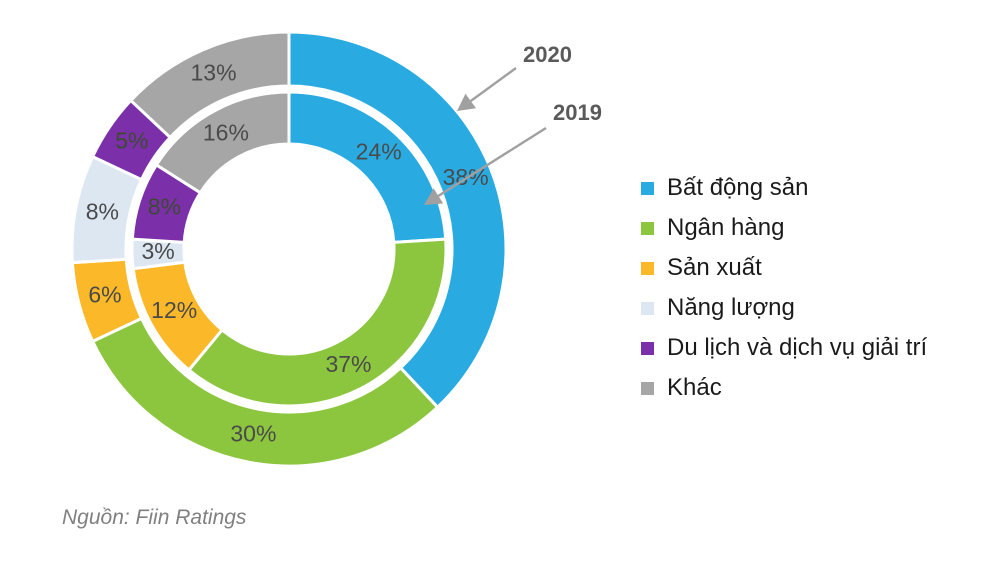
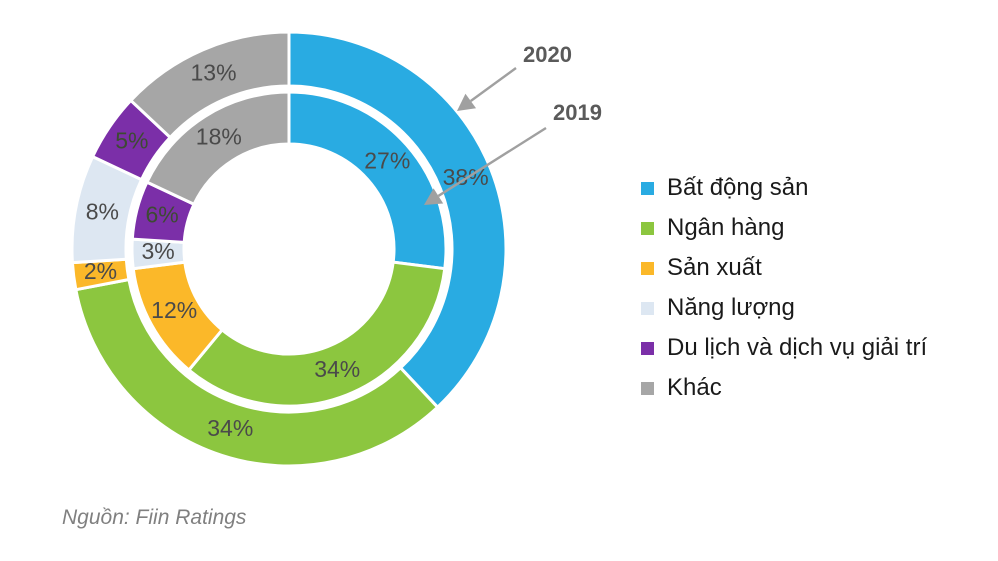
2019/Bất động sản: 24% -> 27%
2020/Ngân hàng: 30% -> 34%
2019/Ngân hàng: 37% -> 34%
2020/Sản xuất: 6% -> 2%
2019/Du lịch và dịch vụ giải trí: 8% -> 6%
2019/Khác: 16% -> 18%
